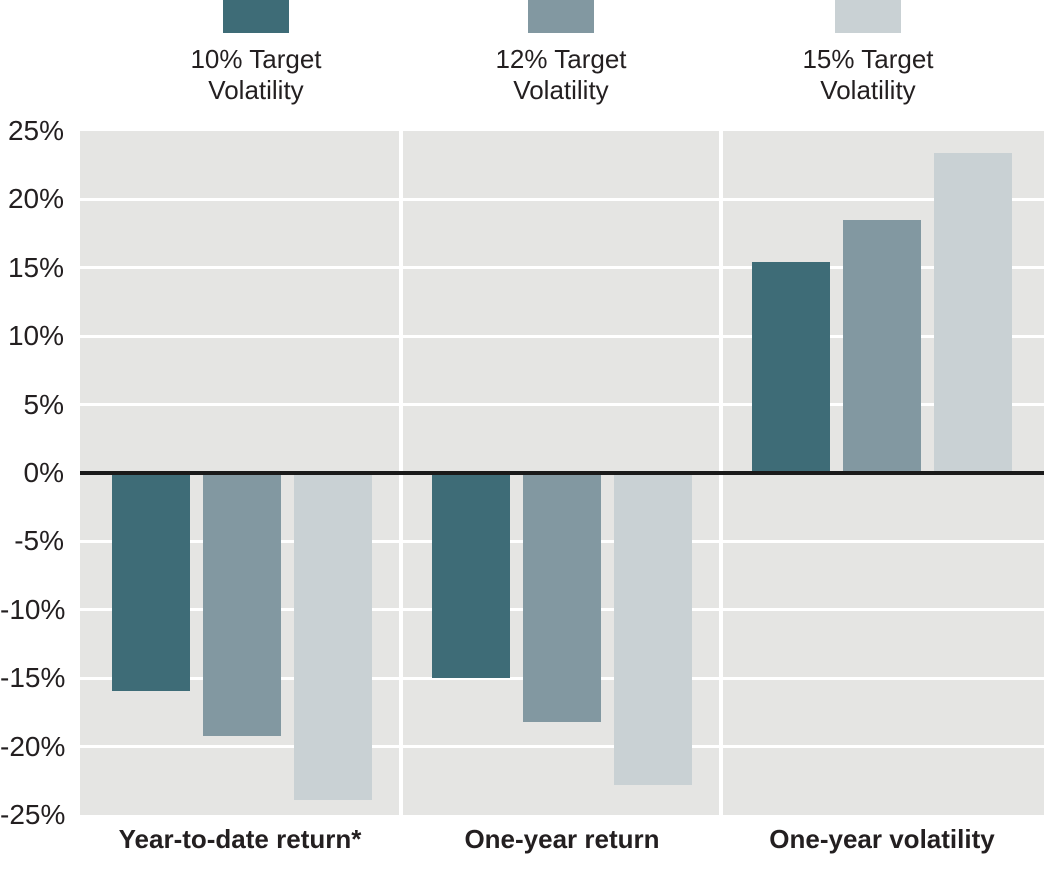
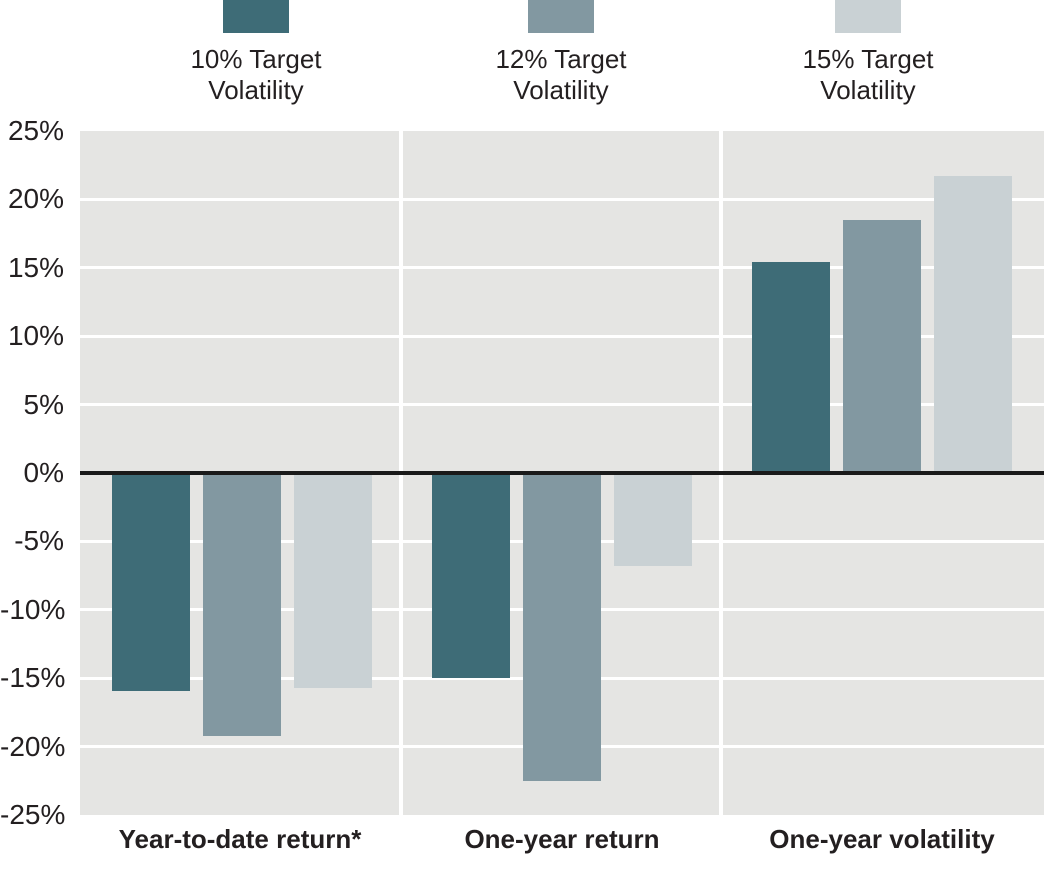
15% Target Volatility/Year-to-date return*: -23.9% -> -15.7%
12% Target Volatility/One-year return: -18.2% -> -22.5%
15% Target Volatility/One-year return: -22.8% -> -6.8%
15% Target Volatility/One-year volatility: 23.4% -> 21.7%
